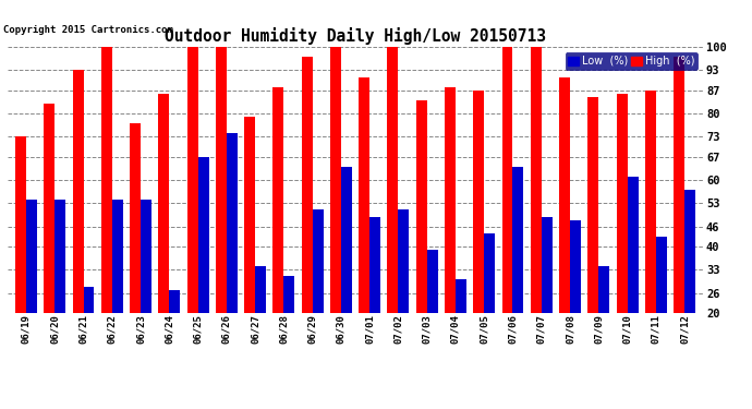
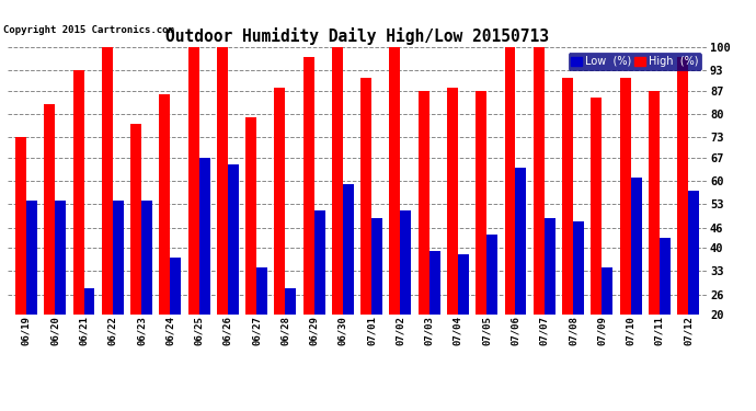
Low (%)/06/24: 27 -> 37
Low (%)/06/26: 74 -> 65
Low (%)/06/28: 31 -> 28
Low (%)/06/30: 64 -> 59
High (%)/07/03: 84 -> 87
Low (%)/07/04: 30 -> 38
High (%)/07/10: 86 -> 91
